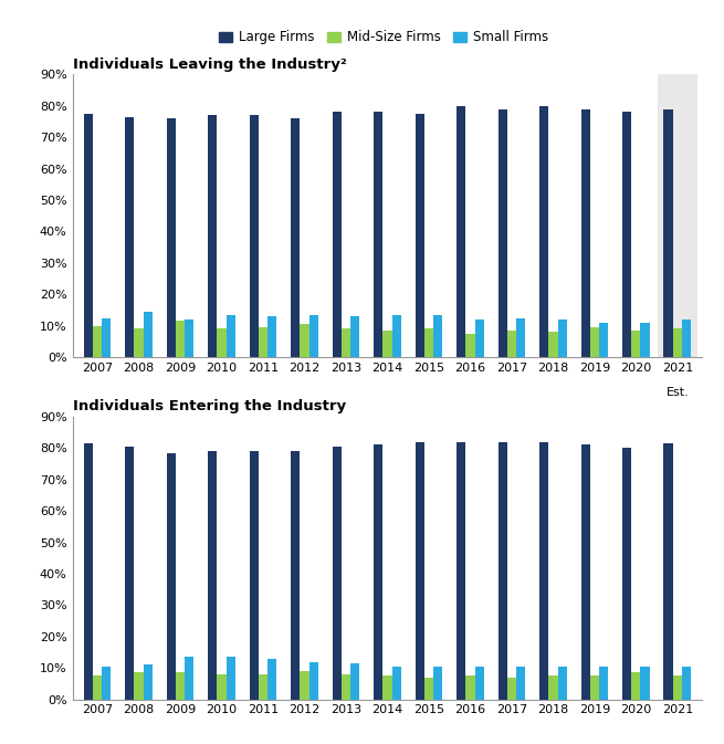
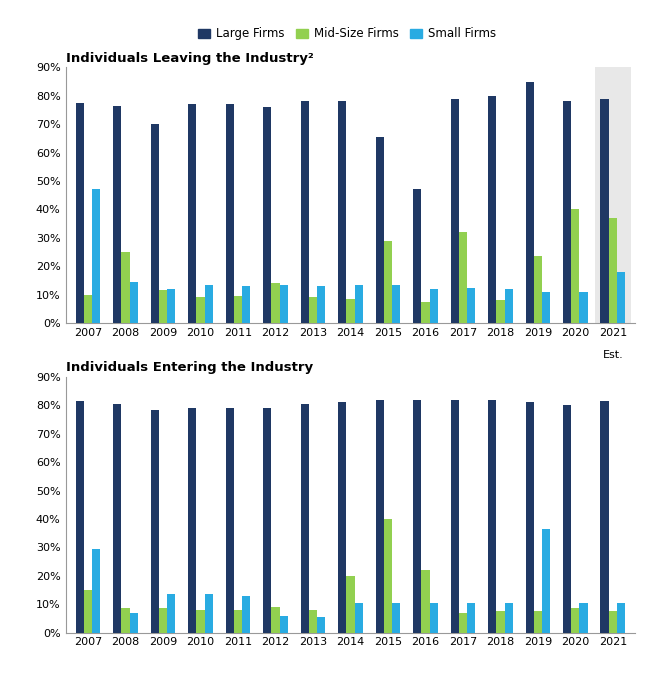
Individuals Leaving the Industry²/Small Firms/2007: 12.5% -> 47.0%
Individuals Leaving the Industry²/Mid-Size Firms/2008: 9.0% -> 25.0%
Individuals Leaving the Industry²/Large Firms/2009: 76.0% -> 70.0%
Individuals Leaving the Industry²/Mid-Size Firms/2012: 10.5% -> 14.0%
Individuals Leaving the Industry²/Large Firms/2015: 77.5% -> 65.5%
Individuals Leaving the Industry²/Mid-Size Firms/2015: 9.0% -> 29.0%
Individuals Leaving the Industry²/Large Firms/2016: 80.0% -> 47.0%
Individuals Leaving the Industry²/Mid-Size Firms/2017: 8.5% -> 32.0%
Individuals Leaving the Industry²/Large Firms/2019: 79.0% -> 85.0%
Individuals Leaving the Industry²/Mid-Size Firms/2019: 9.5% -> 23.5%
Individuals Leaving the Industry²/Mid-Size Firms/2020: 8.5% -> 40.0%
Individuals Leaving the Industry²/Mid-Size Firms/2021: 9.0% -> 37.0%
Individuals Leaving the Industry²/Small Firms/2021: 12.0% -> 18.0%
Individuals Entering the Industry/Mid-Size Firms/2007: 7.5% -> 15.0%
Individuals Entering the Industry/Small Firms/2007: 10.5% -> 29.5%
Individuals Entering the Industry/Small Firms/2008: 11.0% -> 7.0%
Individuals Entering the Industry/Small Firms/2012: 12.0% -> 6.0%
Individuals Entering the Industry/Small Firms/2013: 11.5% -> 5.5%
Individuals Entering the Industry/Mid-Size Firms/2014: 7.5% -> 20.0%
Individuals Entering the Industry/Mid-Size Firms/2015: 7.0% -> 40.0%
Individuals Entering the Industry/Mid-Size Firms/2016: 7.5% -> 22.0%
Individuals Entering the Industry/Small Firms/2019: 10.5% -> 36.5%
